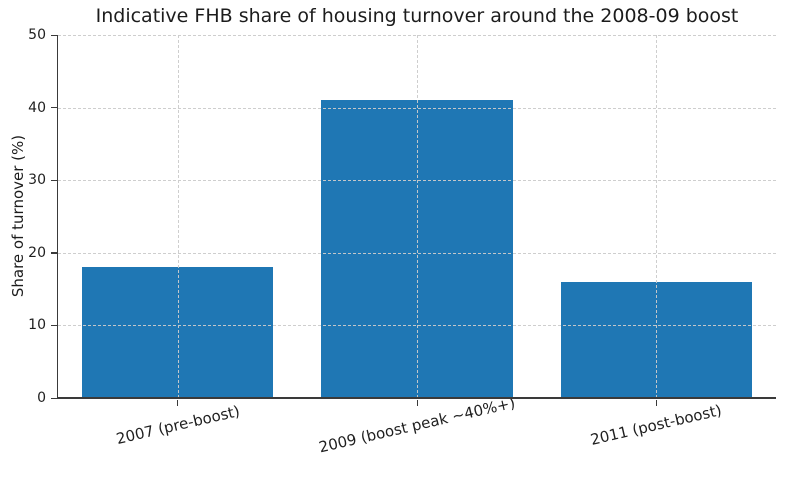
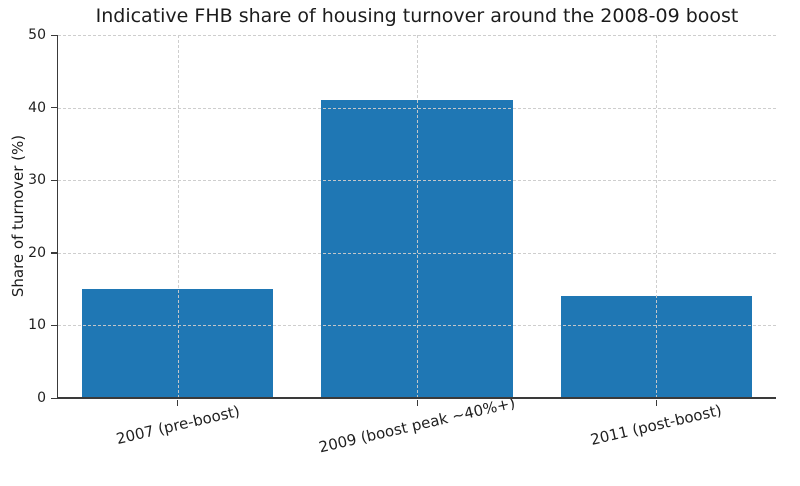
2007 (pre-boost): 18 -> 15
2011 (post-boost): 16 -> 14
